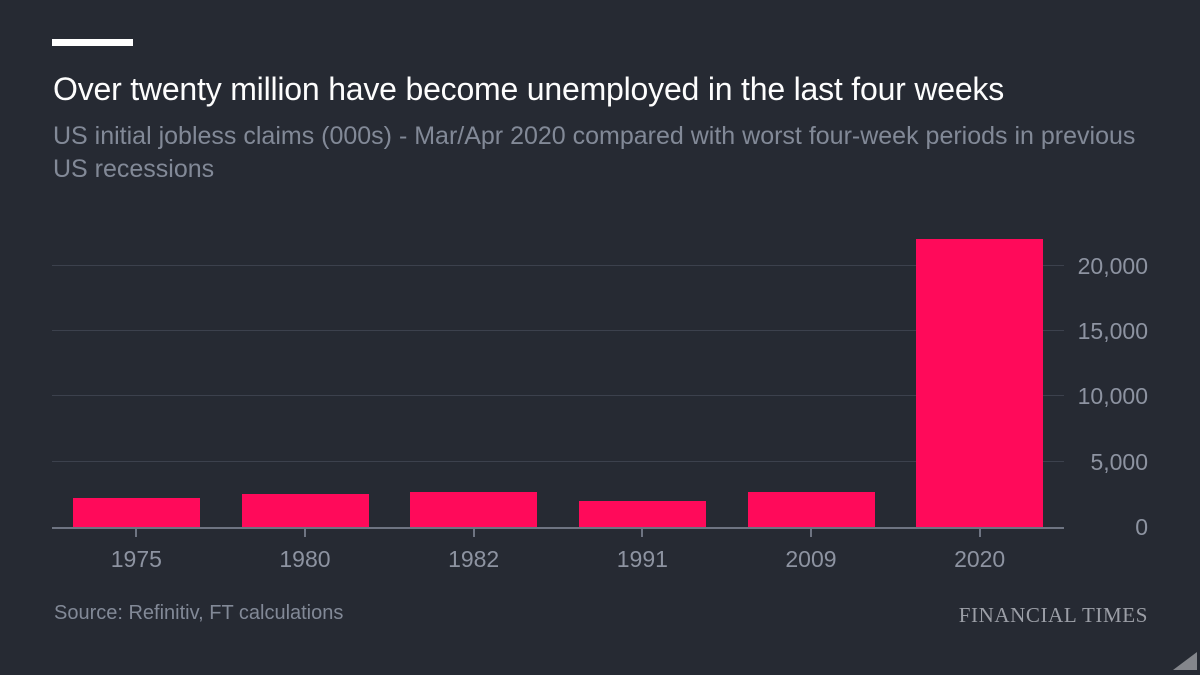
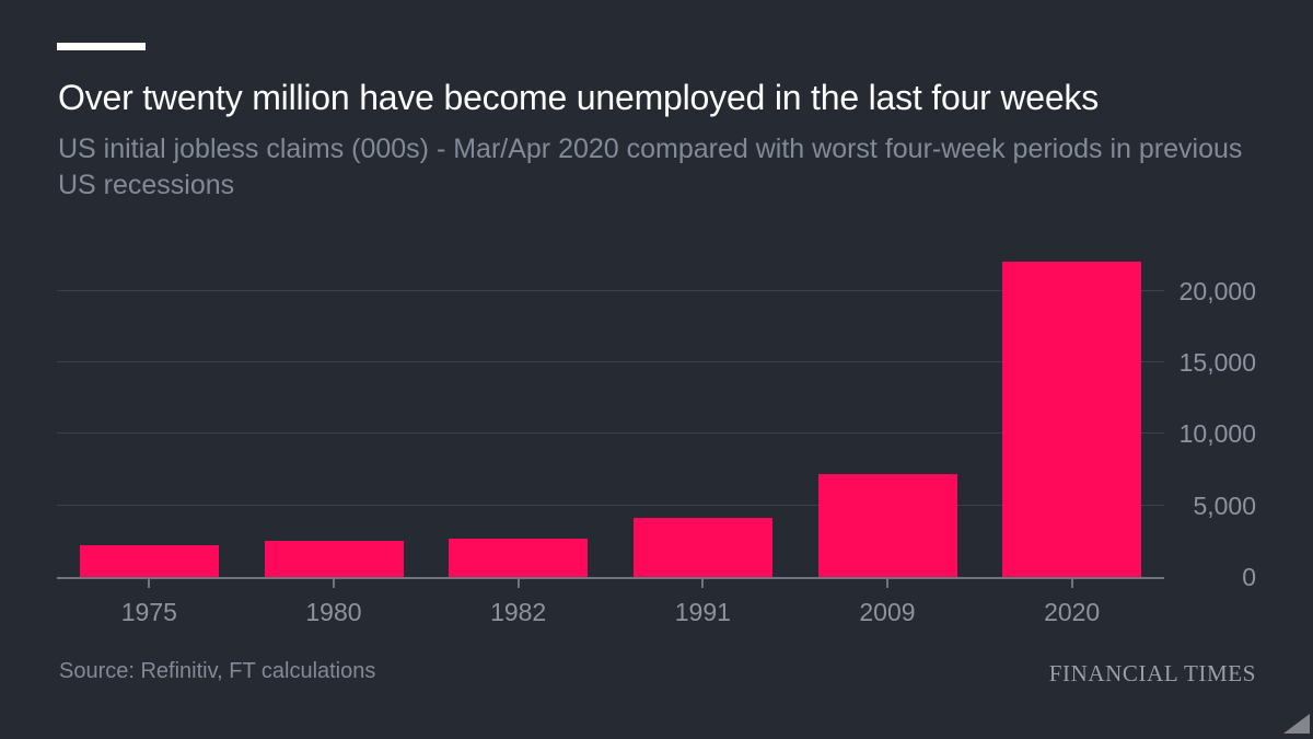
1991: 2000 -> 4100
2009: 2600 -> 7200
